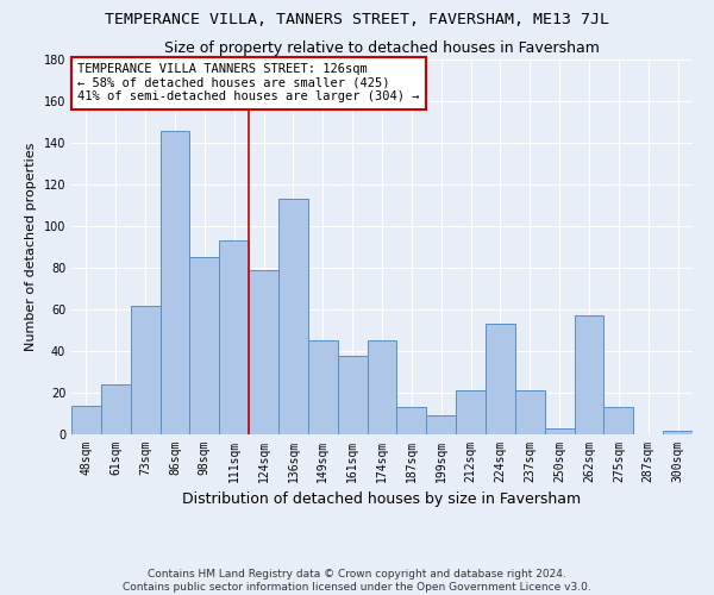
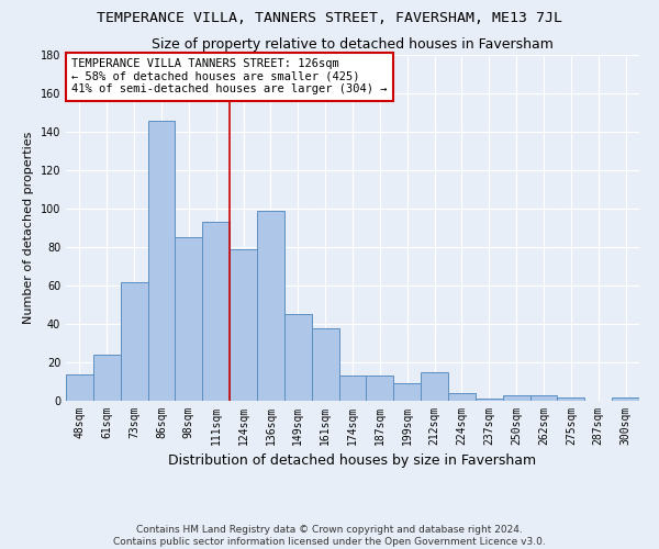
136sqm: 113 -> 99
174sqm: 45 -> 13
212sqm: 21 -> 15
224sqm: 53 -> 4
237sqm: 21 -> 1
262sqm: 57 -> 3
275sqm: 13 -> 2
